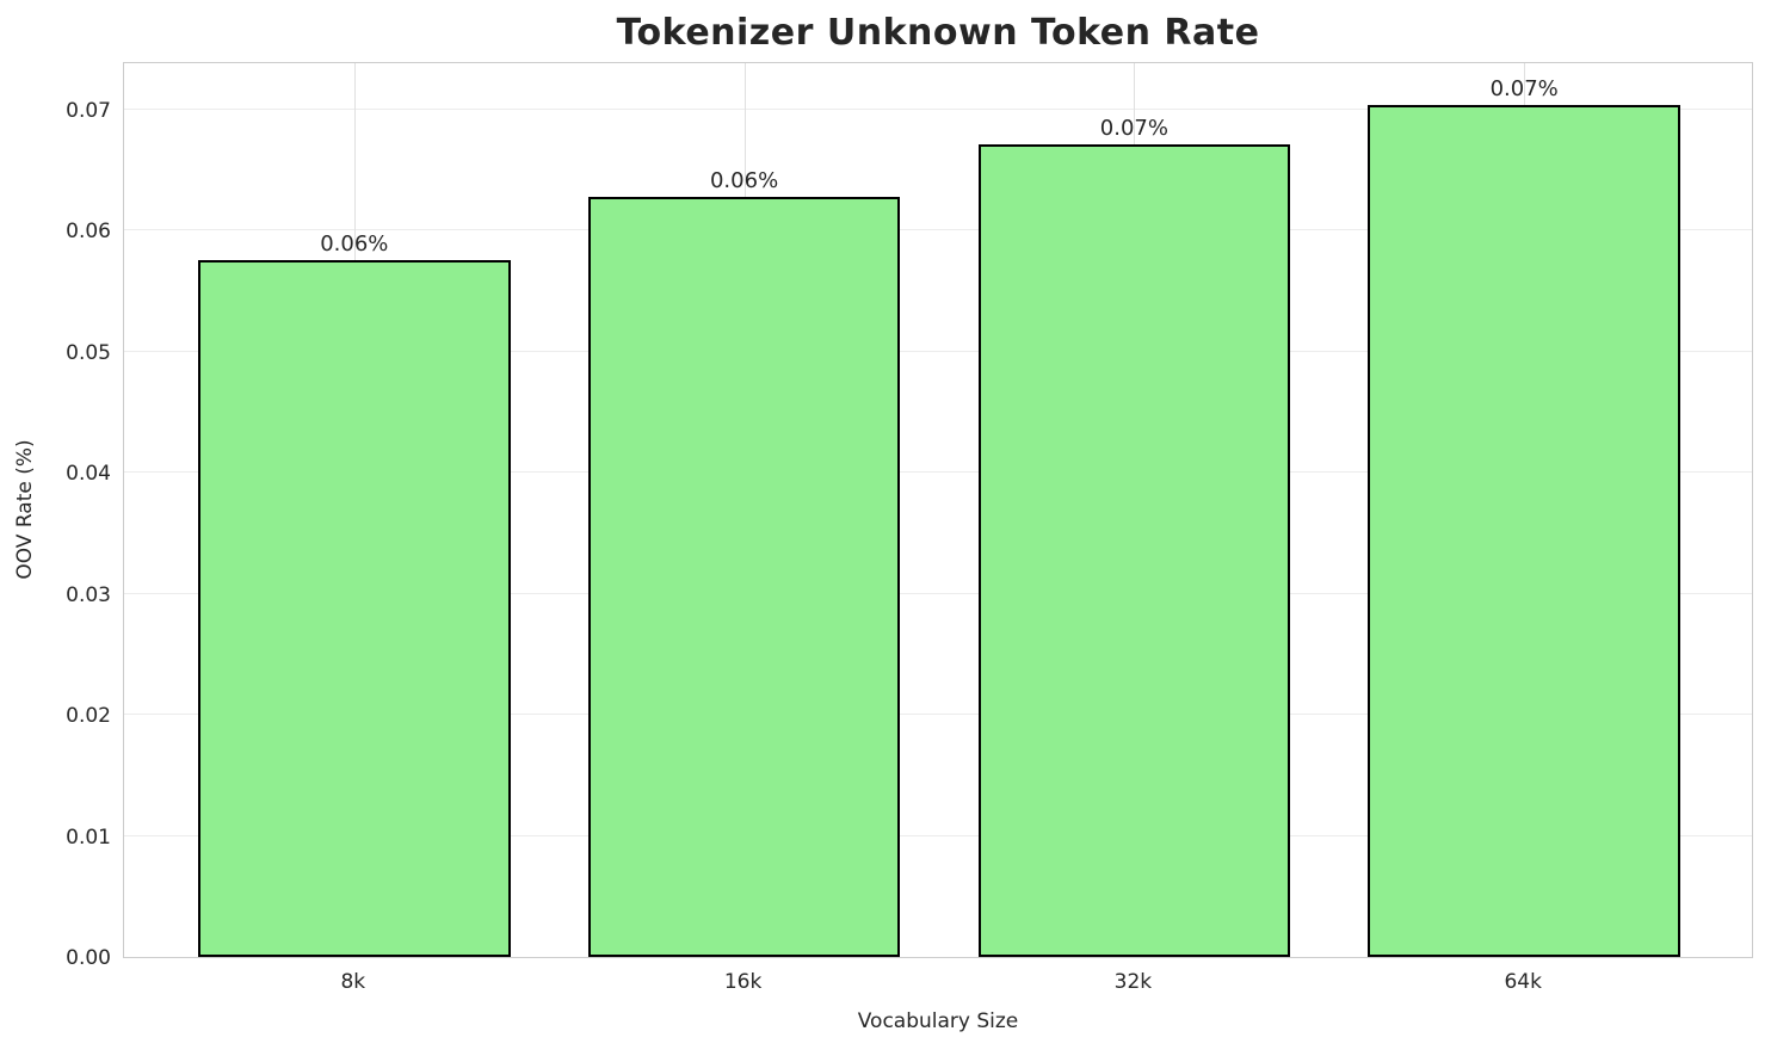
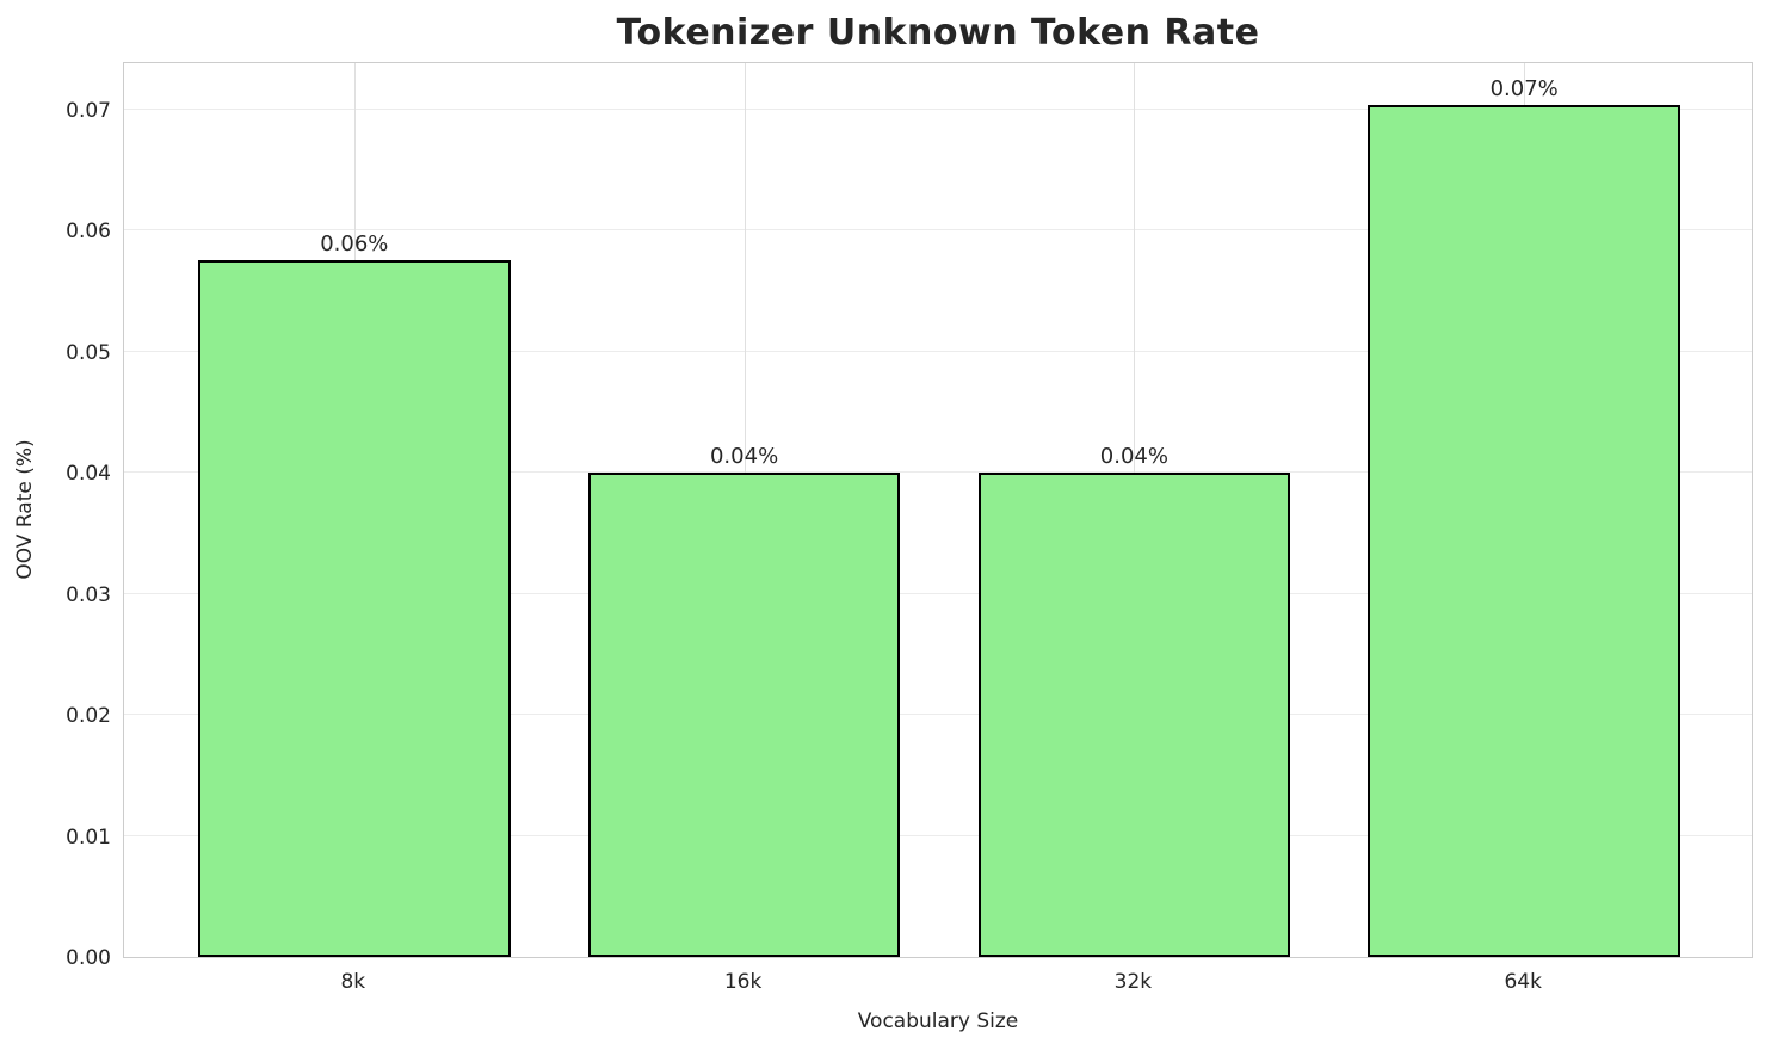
16k: 0.06% -> 0.04%
32k: 0.07% -> 0.04%
